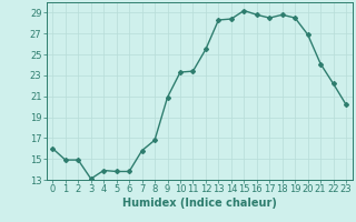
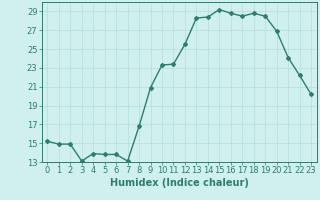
0: 16.0 -> 15.2
7: 15.8 -> 13.1
